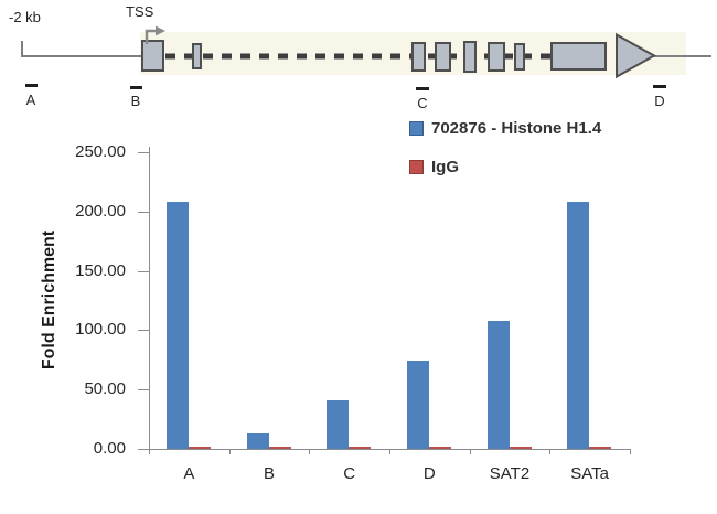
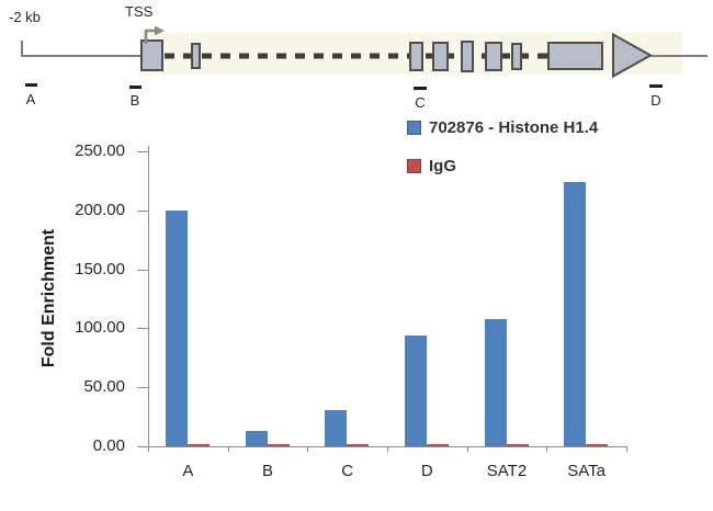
702876 - Histone H1.4/A: 208 -> 200
702876 - Histone H1.4/C: 41 -> 31
702876 - Histone H1.4/D: 74 -> 94
702876 - Histone H1.4/SATa: 208 -> 224
